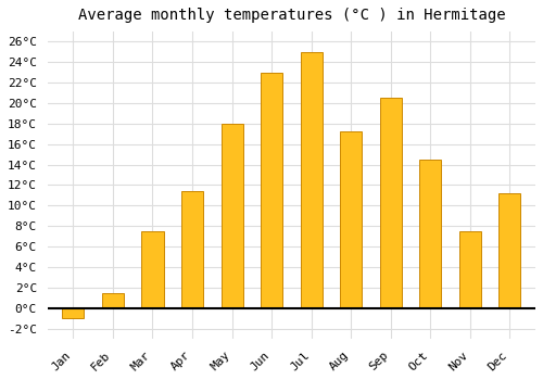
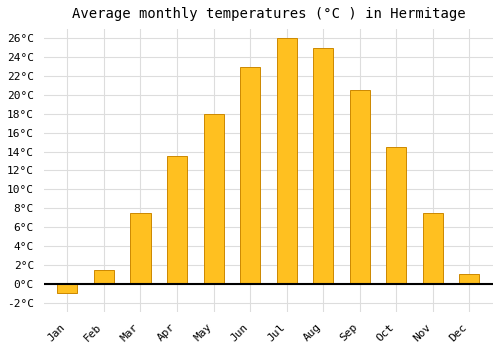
Apr: 11.4°C -> 13.5°C
Jul: 25.0°C -> 26.0°C
Aug: 17.2°C -> 25.0°C
Dec: 11.2°C -> 1.0°C
